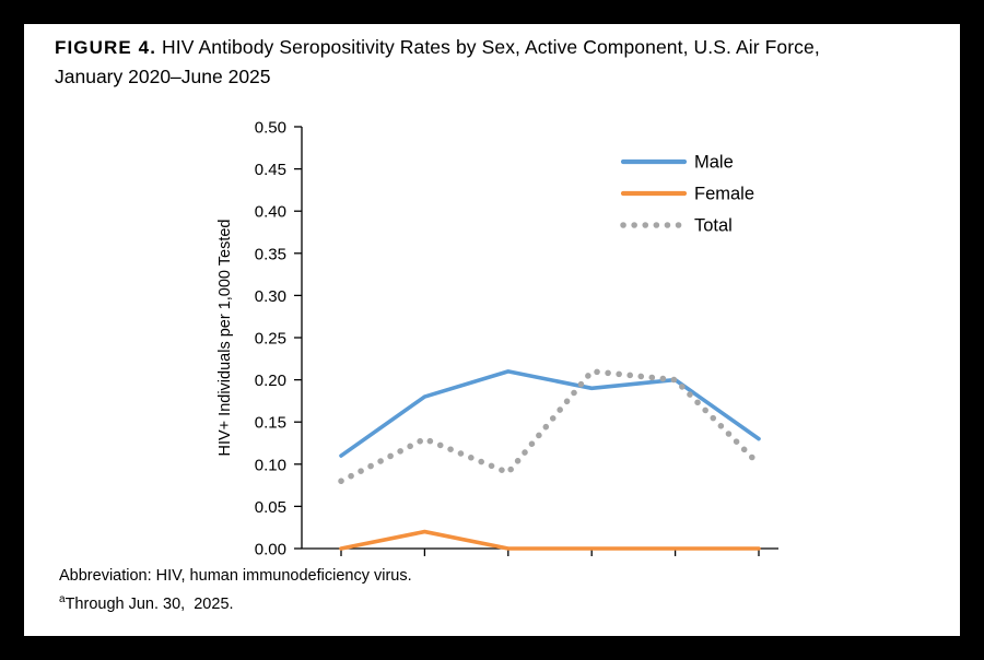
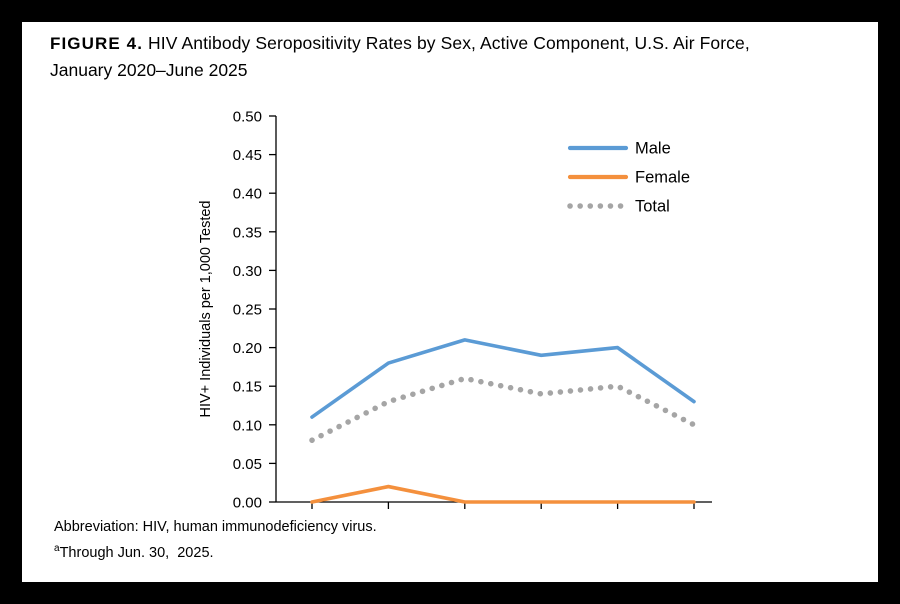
Total/2022: 0.09 -> 0.16
Total/2023: 0.21 -> 0.14
Total/2024: 0.20 -> 0.15
